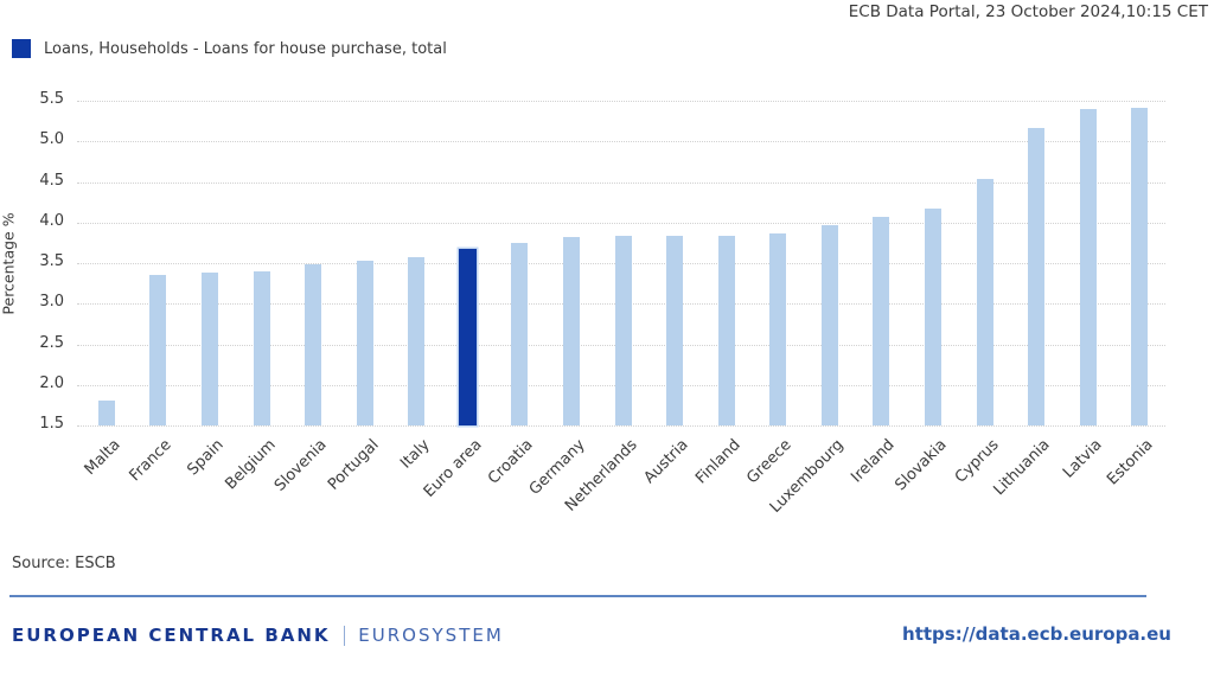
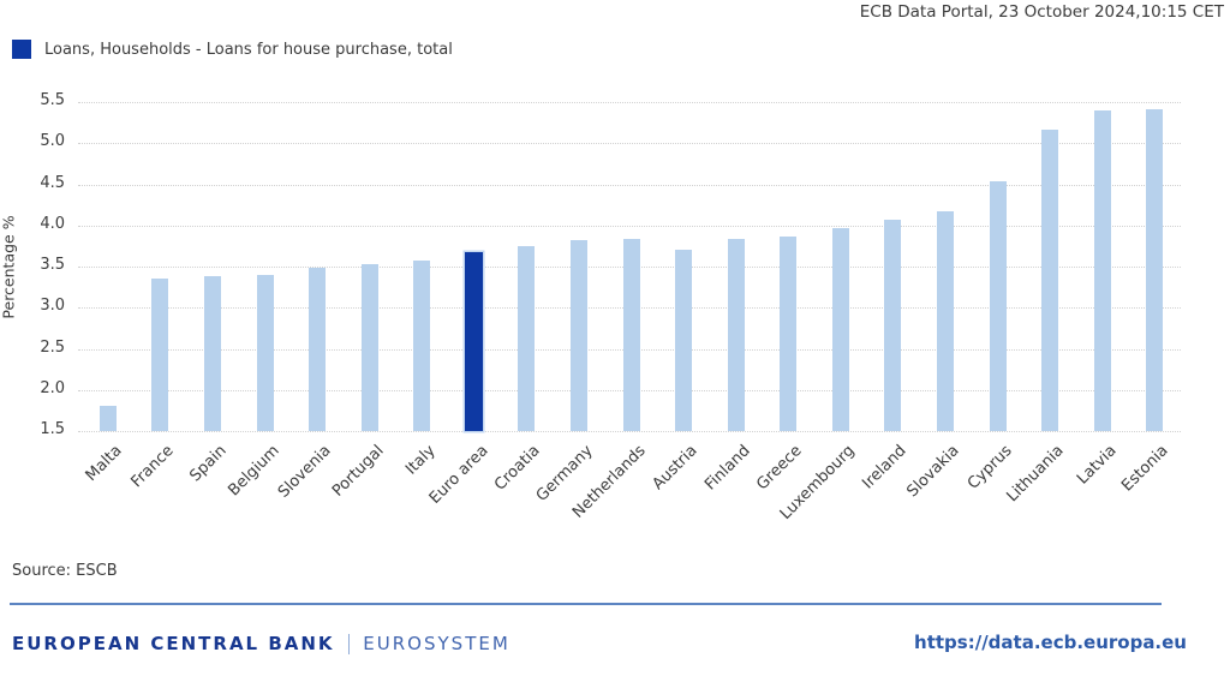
Austria: 3.8 -> 3.7
